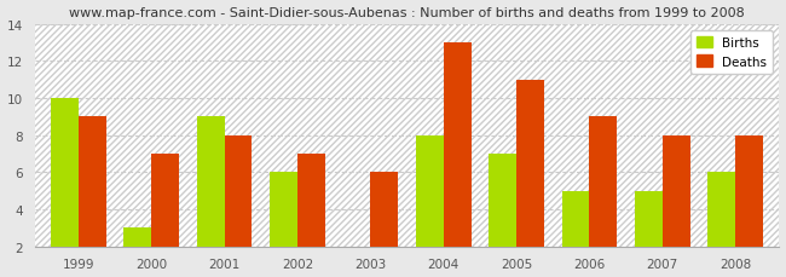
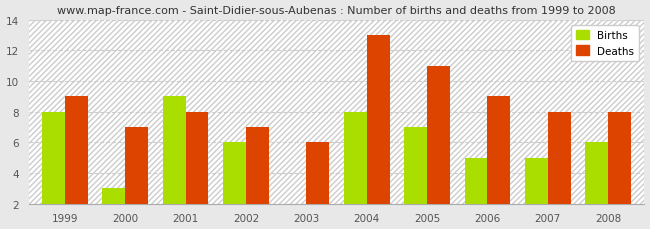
Births/1999: 10 -> 8
